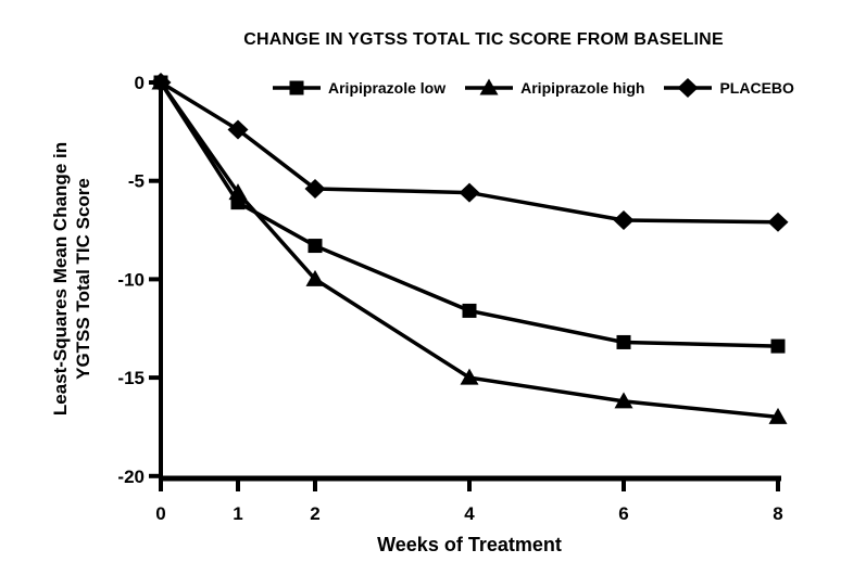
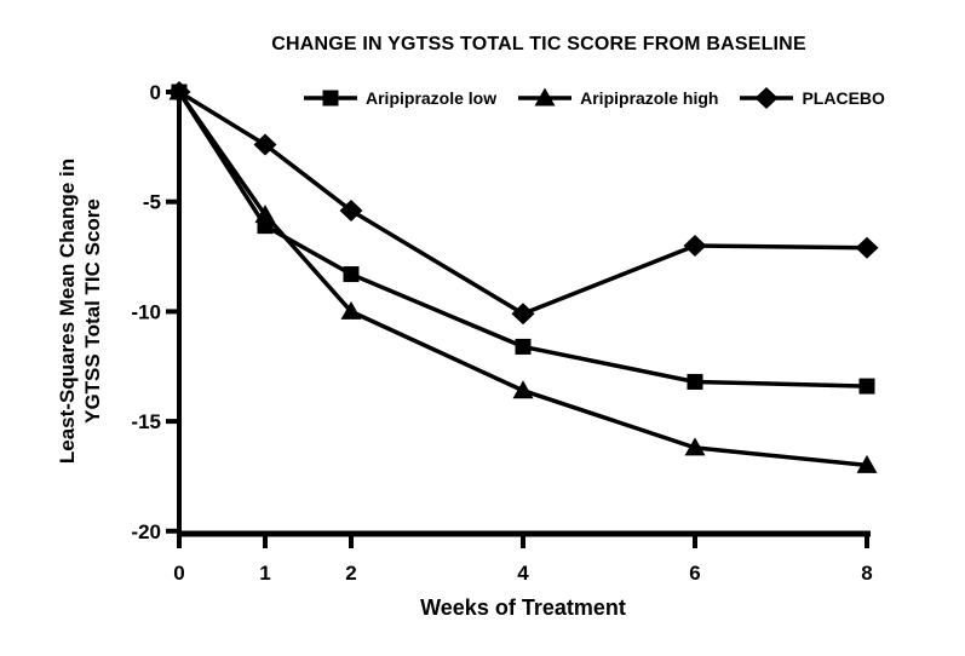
Aripiprazole high/4: -15.0 -> -13.6
PLACEBO/4: -5.6 -> -10.1
